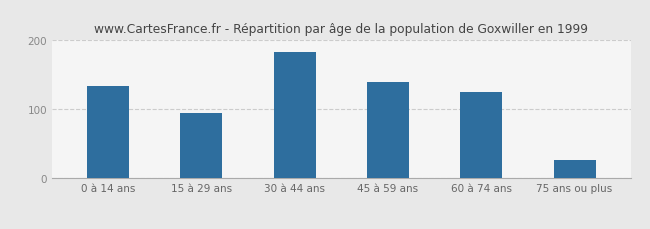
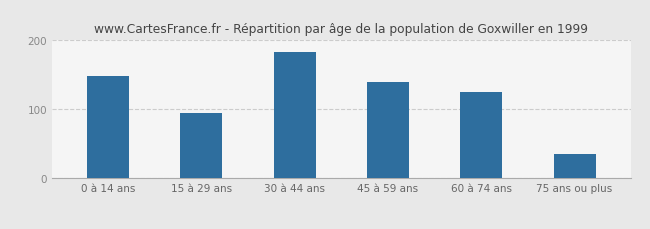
0 à 14 ans: 134 -> 148
75 ans ou plus: 26 -> 35
